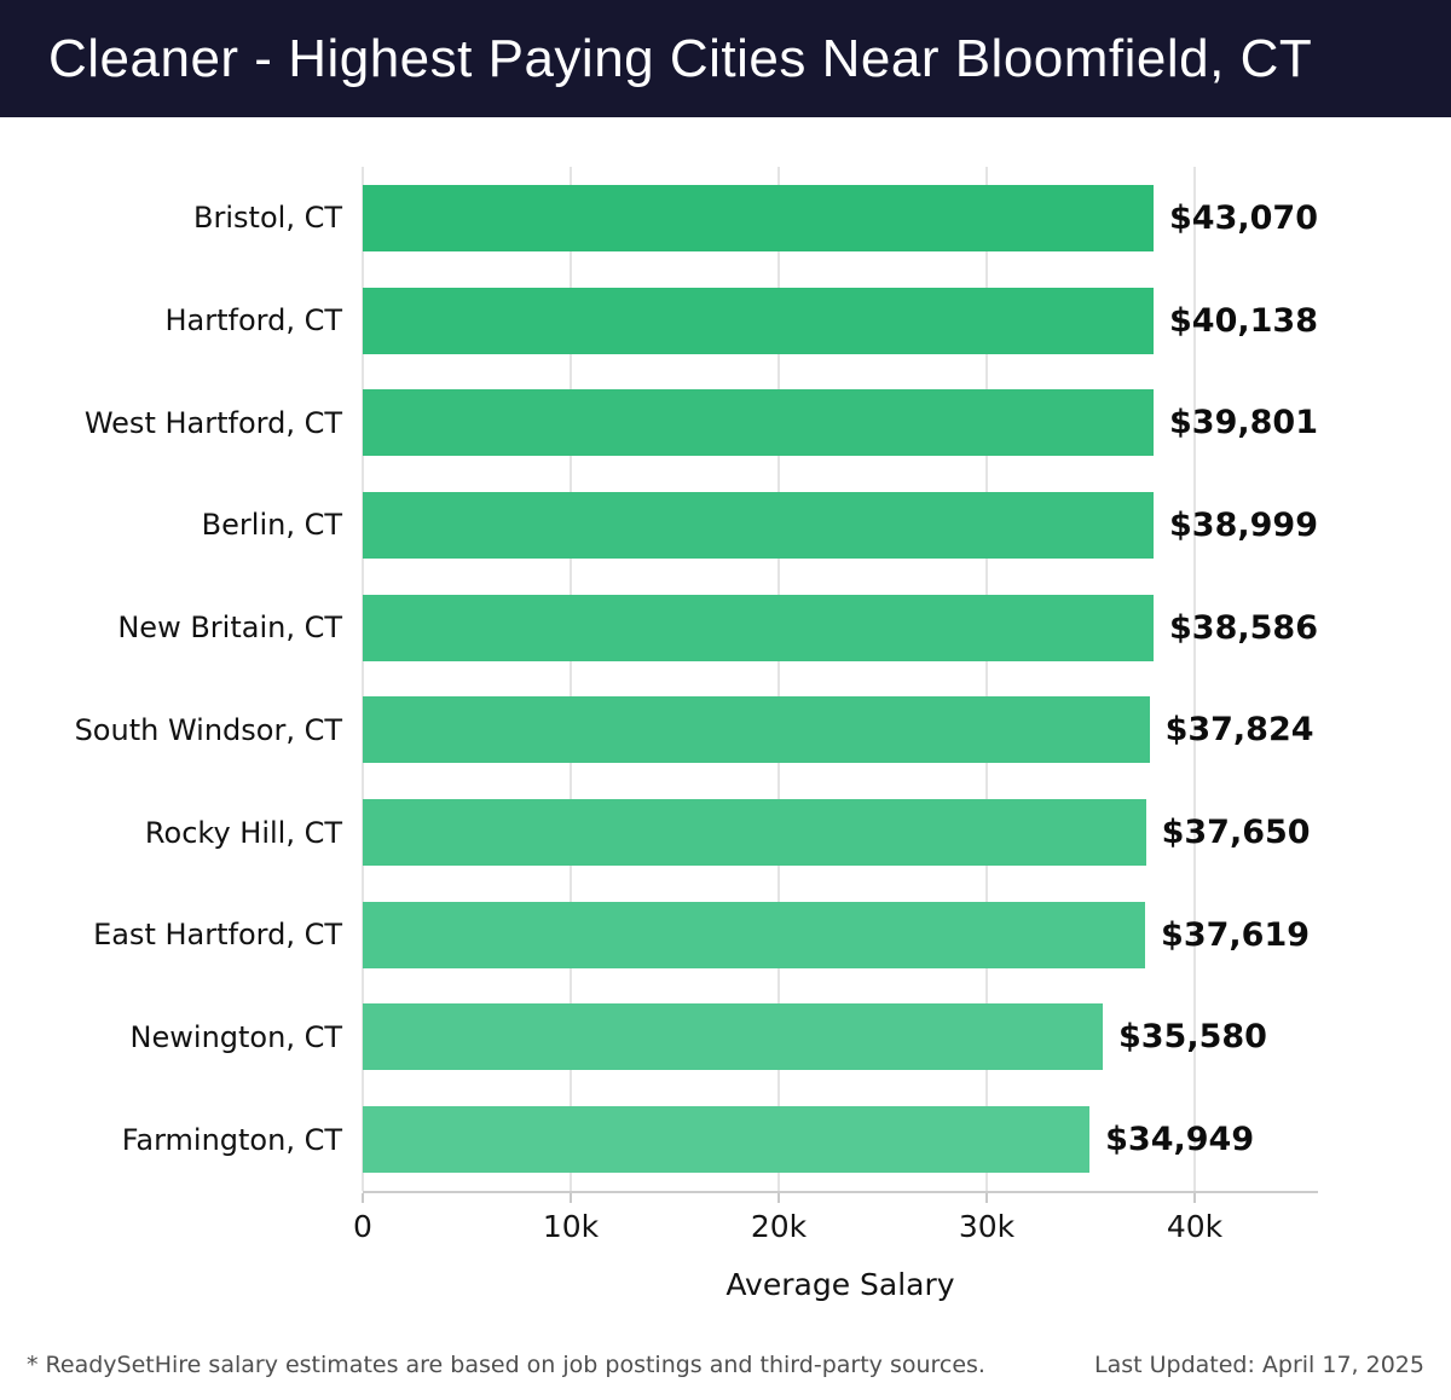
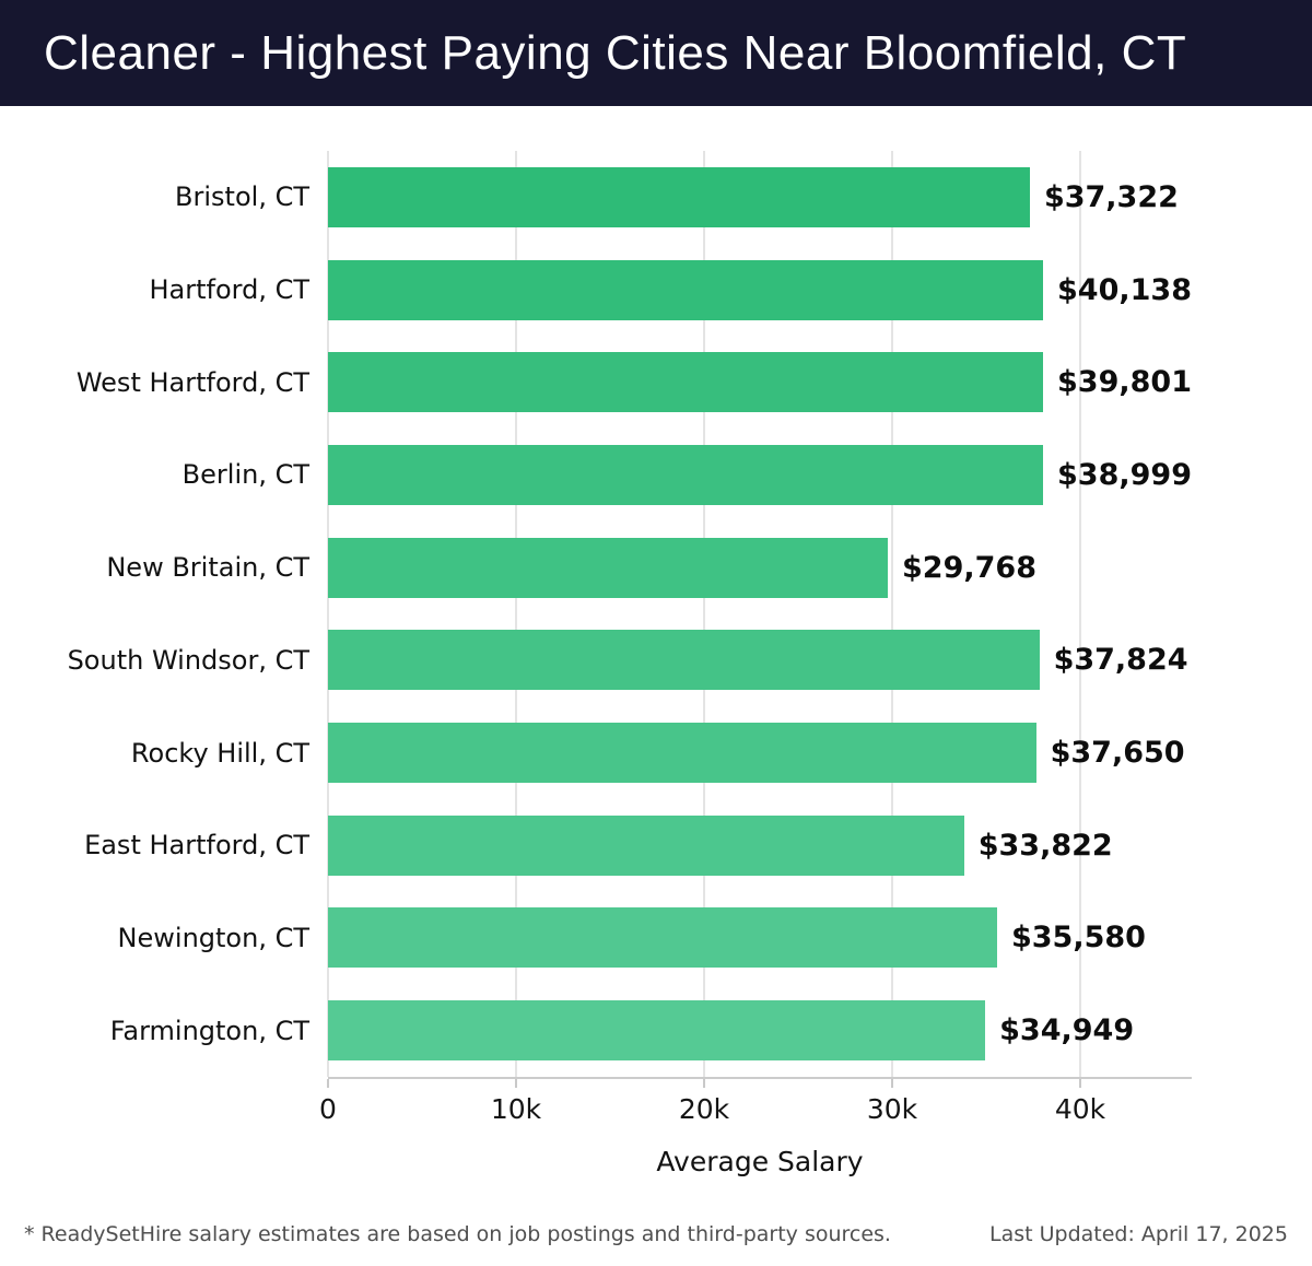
Bristol, CT: $43,070 -> $37,322
New Britain, CT: $38,586 -> $29,768
East Hartford, CT: $37,619 -> $33,822
